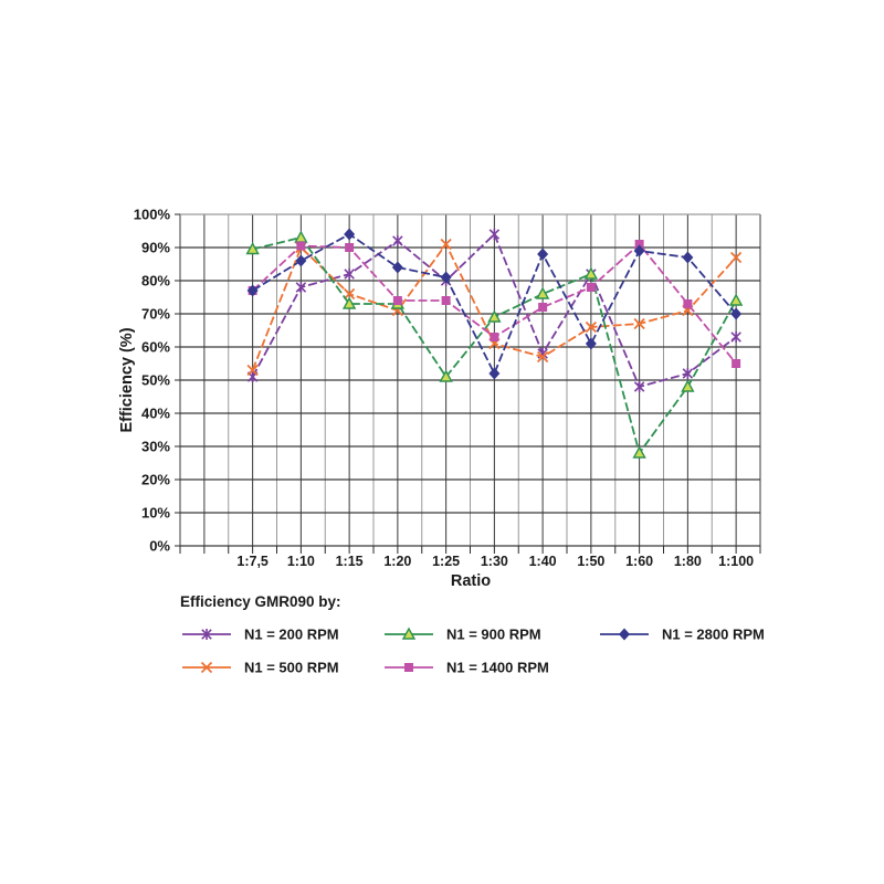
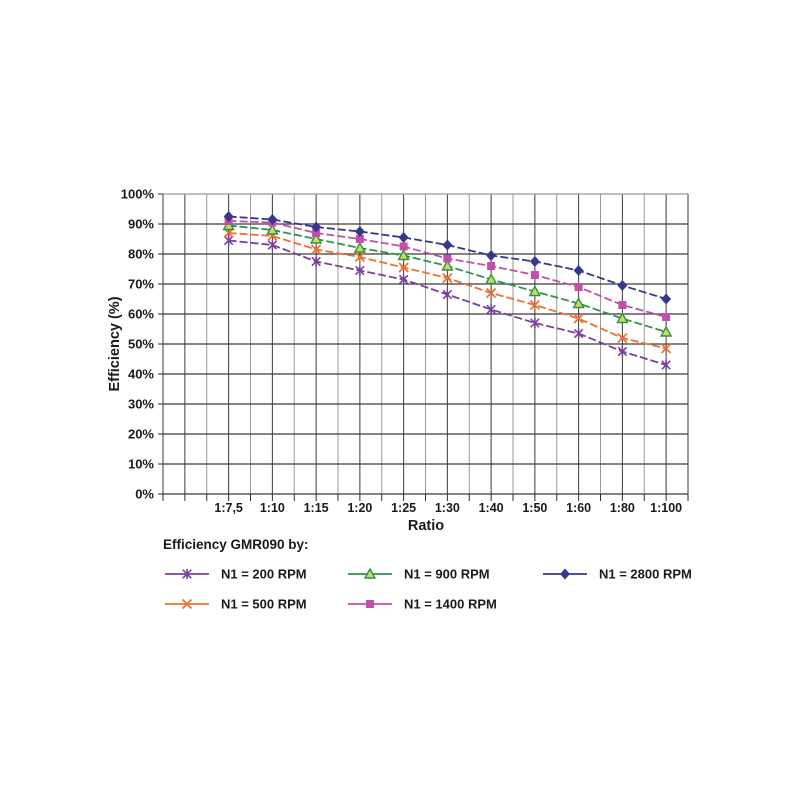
N1 = 200 RPM/1:7,5: 51% -> 84%
N1 = 500 RPM/1:7,5: 53% -> 87%
N1 = 1400 RPM/1:7,5: 77% -> 91%
N1 = 2800 RPM/1:7,5: 77% -> 92%
N1 = 200 RPM/1:10: 78% -> 83%
N1 = 500 RPM/1:10: 90% -> 86%
N1 = 900 RPM/1:10: 93% -> 88%
N1 = 2800 RPM/1:10: 86% -> 92%
N1 = 200 RPM/1:15: 82% -> 78%
N1 = 500 RPM/1:15: 76% -> 82%
N1 = 900 RPM/1:15: 73% -> 85%
N1 = 1400 RPM/1:15: 90% -> 87%
N1 = 2800 RPM/1:15: 94% -> 89%
N1 = 200 RPM/1:20: 92% -> 74%
N1 = 500 RPM/1:20: 71% -> 79%
N1 = 900 RPM/1:20: 73% -> 82%
N1 = 1400 RPM/1:20: 74% -> 85%
N1 = 2800 RPM/1:20: 84% -> 88%
N1 = 200 RPM/1:25: 80% -> 72%
N1 = 500 RPM/1:25: 91% -> 76%
N1 = 900 RPM/1:25: 51% -> 80%
N1 = 1400 RPM/1:25: 74% -> 82%
N1 = 2800 RPM/1:25: 81% -> 86%
N1 = 200 RPM/1:30: 94% -> 66%
N1 = 500 RPM/1:30: 61% -> 72%
N1 = 900 RPM/1:30: 69% -> 76%
N1 = 1400 RPM/1:30: 63% -> 78%
N1 = 2800 RPM/1:30: 52% -> 83%
N1 = 200 RPM/1:40: 58% -> 62%
N1 = 500 RPM/1:40: 57% -> 67%
N1 = 900 RPM/1:40: 76% -> 72%
N1 = 1400 RPM/1:40: 72% -> 76%
N1 = 2800 RPM/1:40: 88% -> 80%
N1 = 200 RPM/1:50: 82% -> 57%
N1 = 500 RPM/1:50: 66% -> 63%
N1 = 900 RPM/1:50: 82% -> 68%
N1 = 1400 RPM/1:50: 78% -> 73%
N1 = 2800 RPM/1:50: 61% -> 78%
N1 = 200 RPM/1:60: 48% -> 54%
N1 = 500 RPM/1:60: 67% -> 58%
N1 = 900 RPM/1:60: 28% -> 64%
N1 = 1400 RPM/1:60: 91% -> 69%
N1 = 2800 RPM/1:60: 89% -> 74%
N1 = 200 RPM/1:80: 52% -> 48%
N1 = 500 RPM/1:80: 71% -> 52%
N1 = 900 RPM/1:80: 48% -> 58%
N1 = 1400 RPM/1:80: 73% -> 63%
N1 = 2800 RPM/1:80: 87% -> 70%
N1 = 200 RPM/1:100: 63% -> 43%
N1 = 500 RPM/1:100: 87% -> 48%
N1 = 900 RPM/1:100: 74% -> 54%
N1 = 1400 RPM/1:100: 55% -> 59%
N1 = 2800 RPM/1:100: 70% -> 65%
